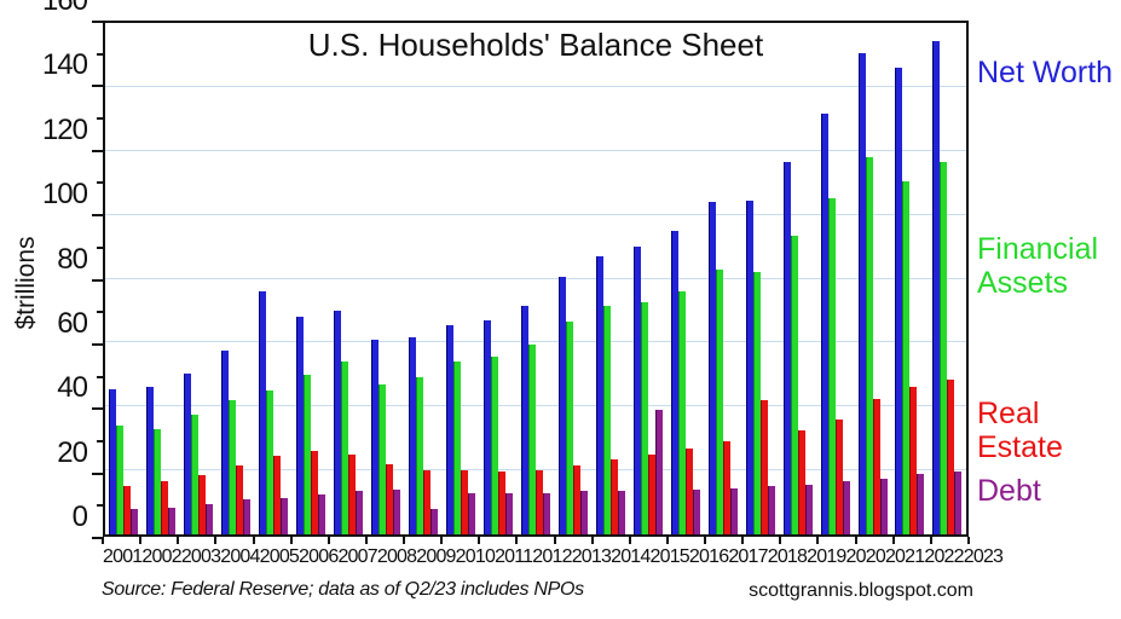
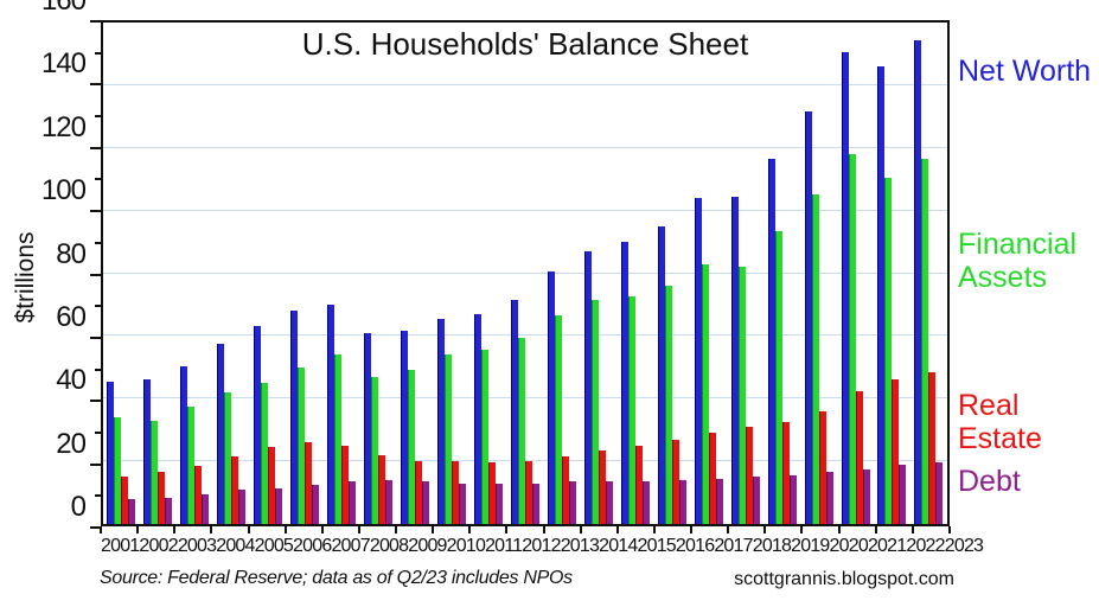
Net Worth/2005: 76 -> 63
Debt/2009: 8 -> 14
Debt/2015: 39 -> 14
Real Estate/2018: 42 -> 31
